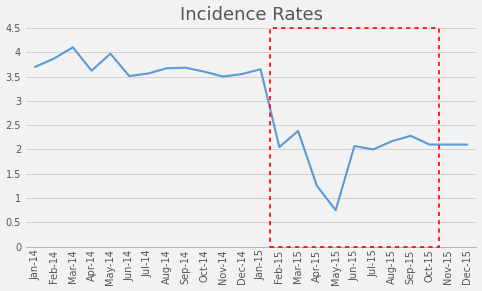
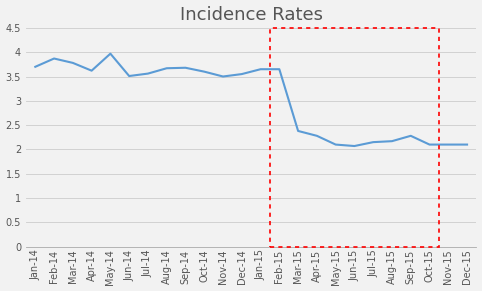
Mar-14: 4.10 -> 3.78
Feb-15: 2.05 -> 3.65
Apr-15: 1.25 -> 2.28
May-15: 0.75 -> 2.10
Jul-15: 2.00 -> 2.15
